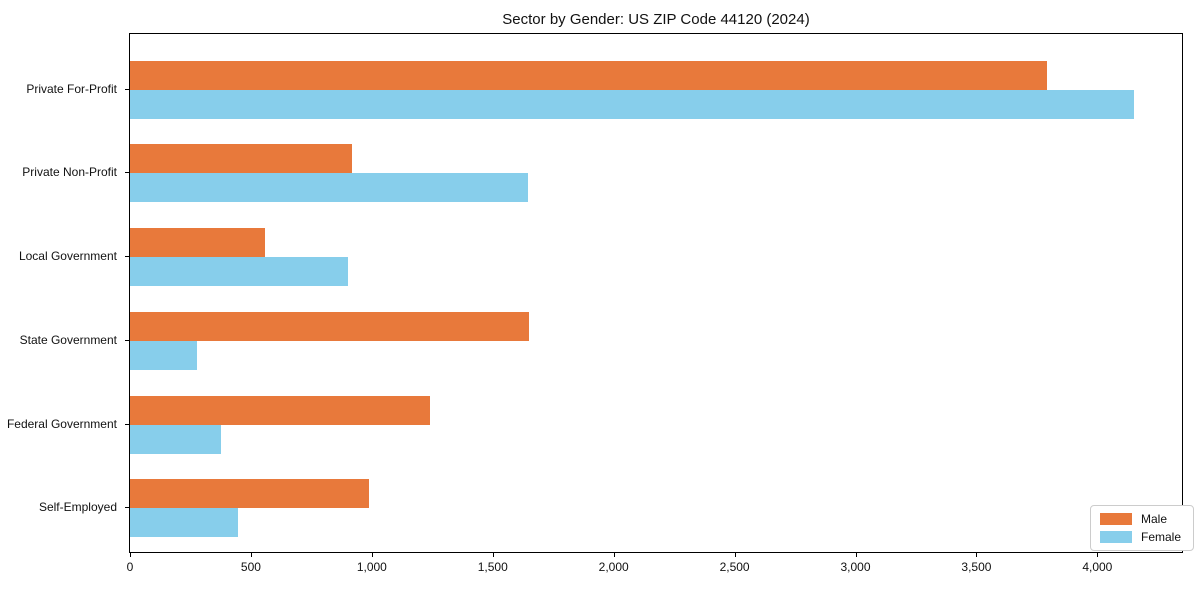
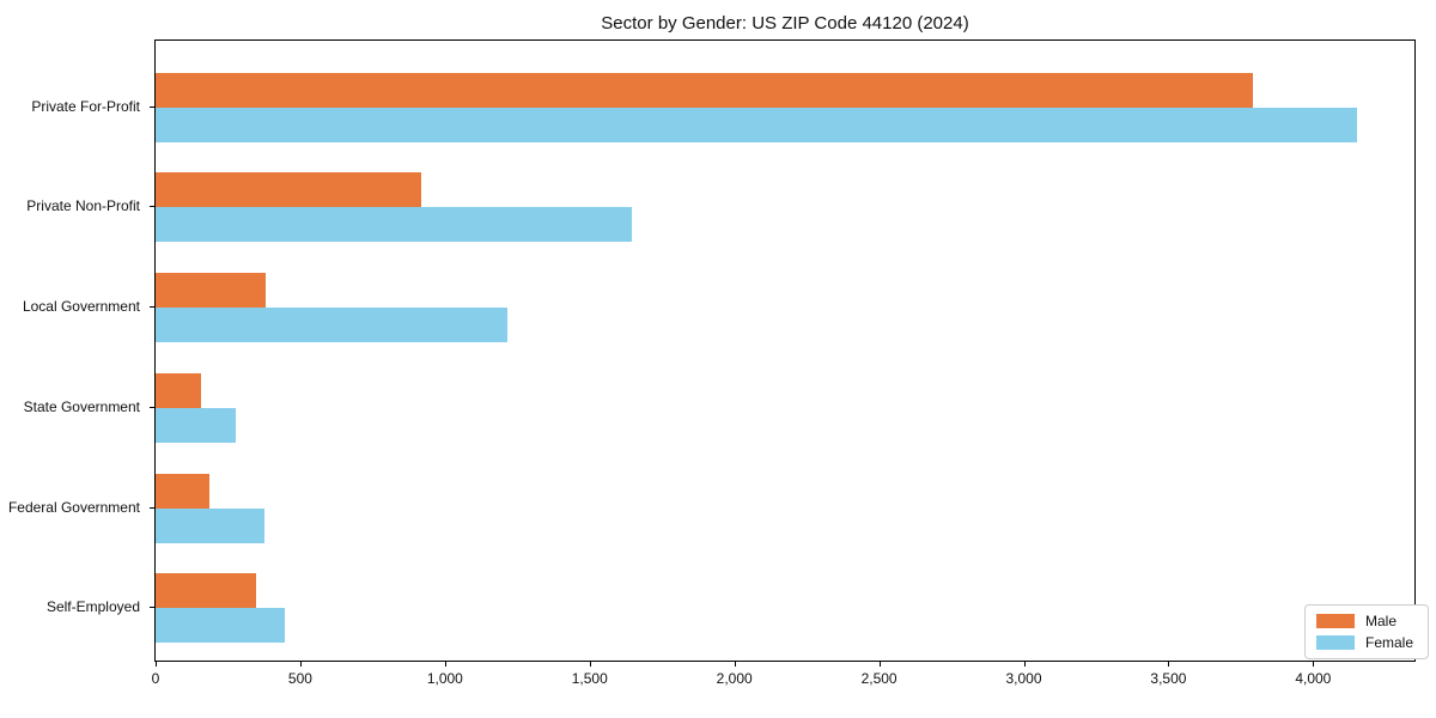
Male/Local Government: 560 -> 380
Female/Local Government: 900 -> 1220
Male/State Government: 1650 -> 160
Male/Federal Government: 1240 -> 180
Male/Self-Employed: 990 -> 350
